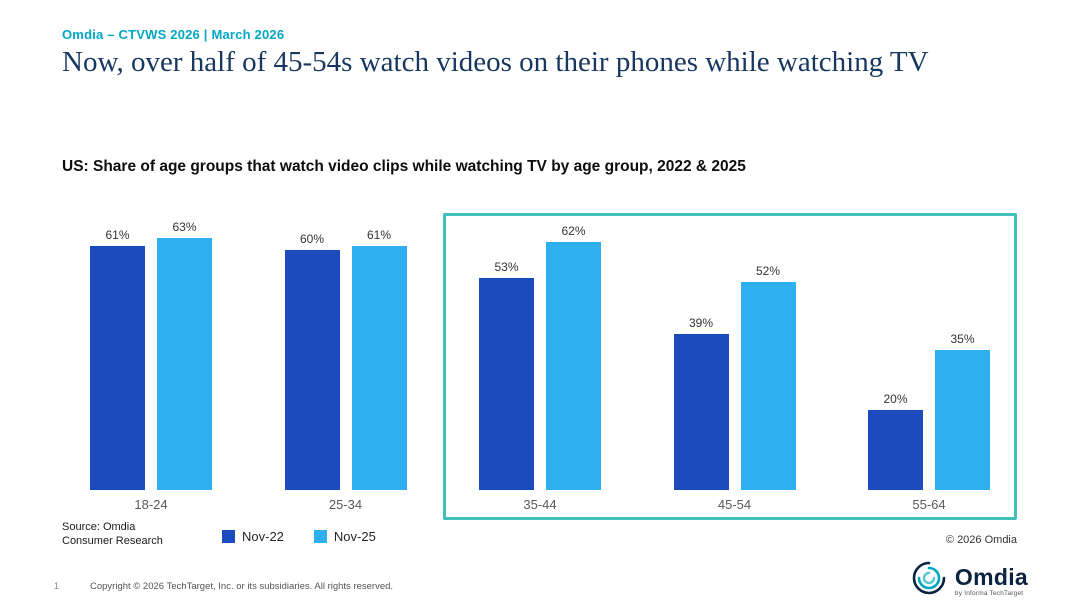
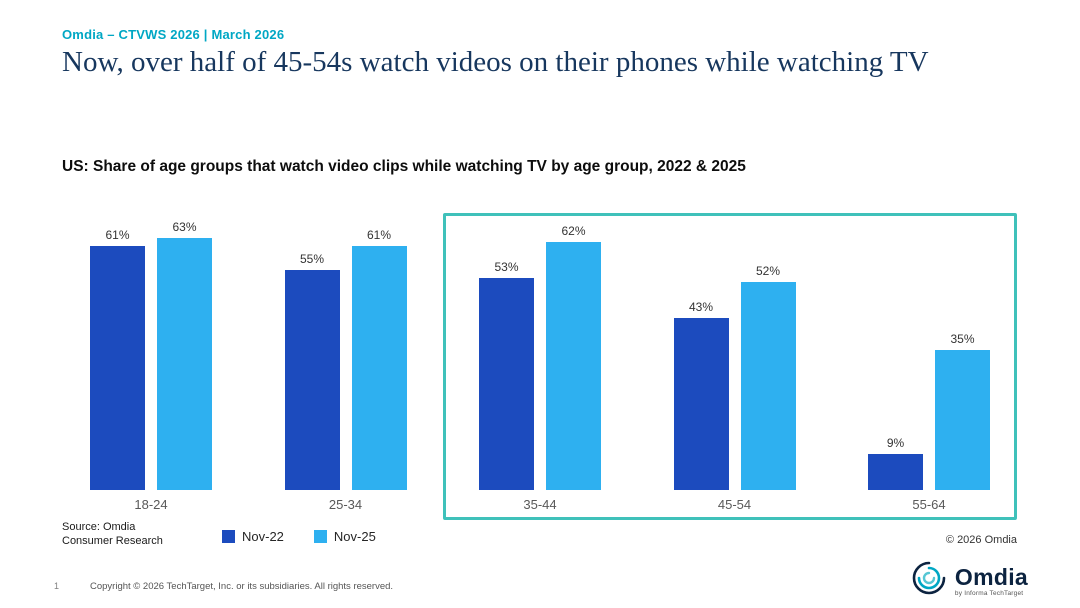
Nov-22/25-34: 60% -> 55%
Nov-22/45-54: 39% -> 43%
Nov-22/55-64: 20% -> 9%
